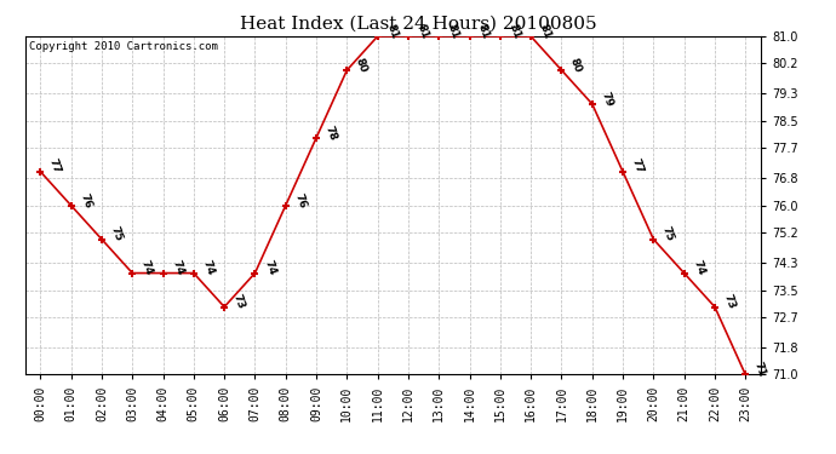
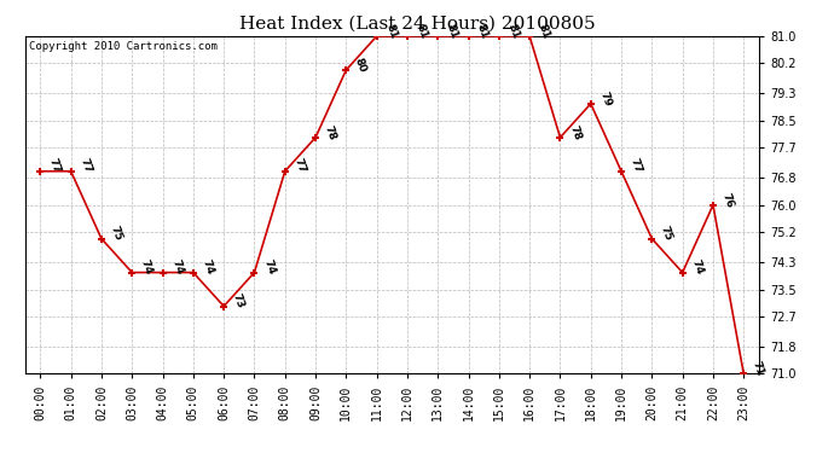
01:00: 76 -> 77
08:00: 76 -> 77
17:00: 80 -> 78
22:00: 73 -> 76
